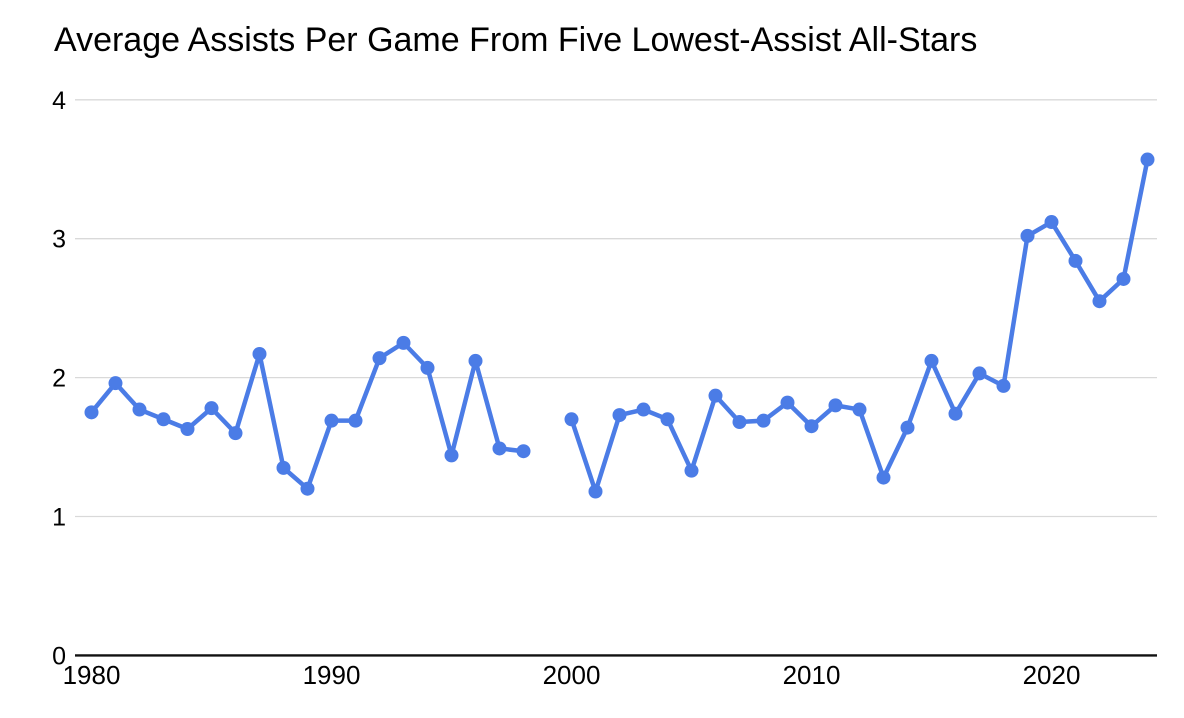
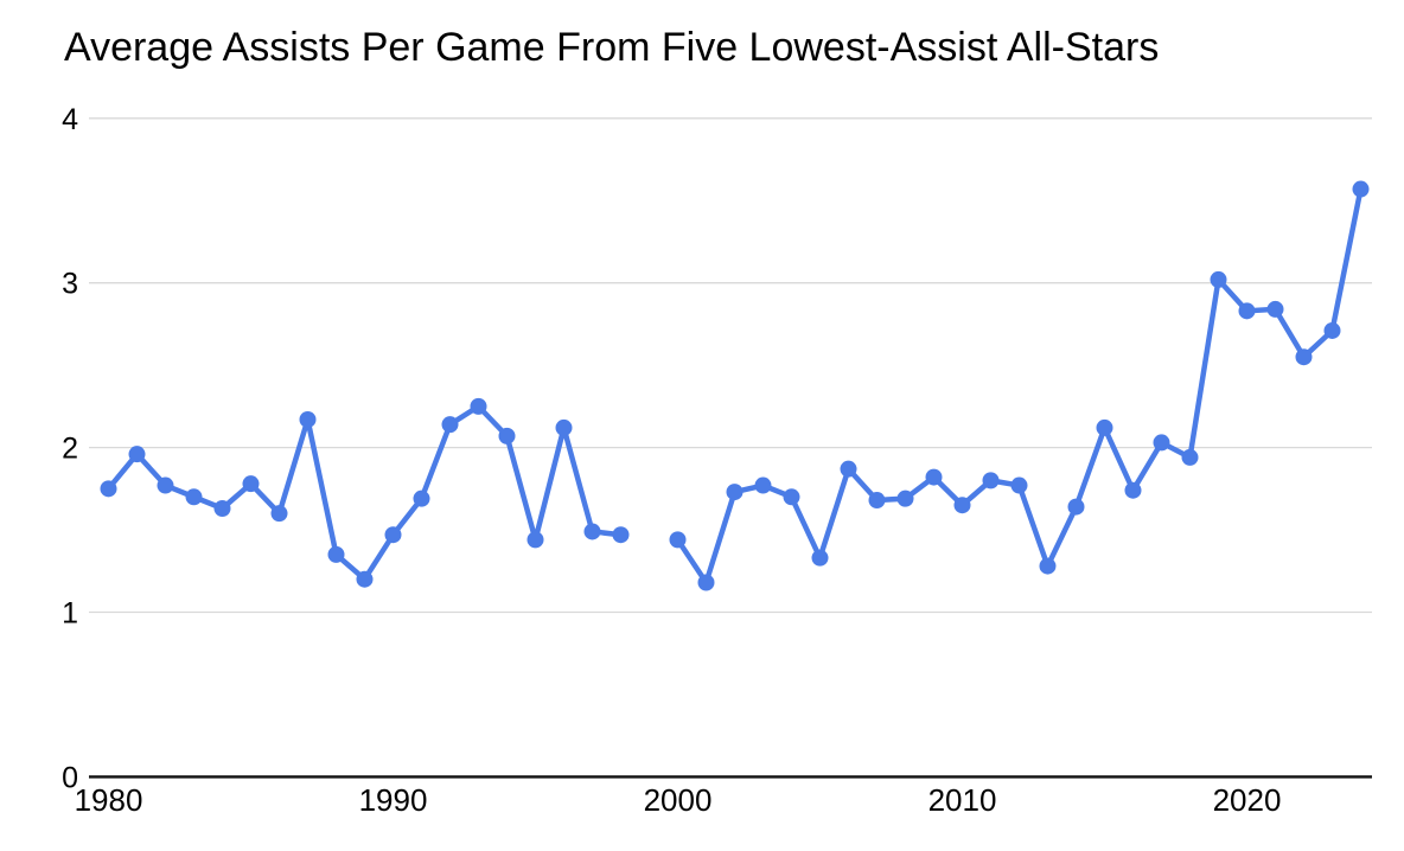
1990: 1.69 -> 1.47
2000: 1.70 -> 1.44
2020: 3.12 -> 2.83
